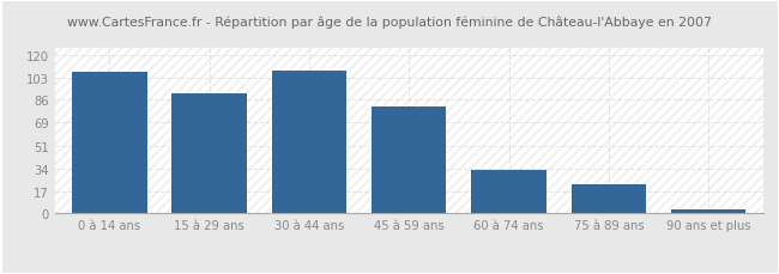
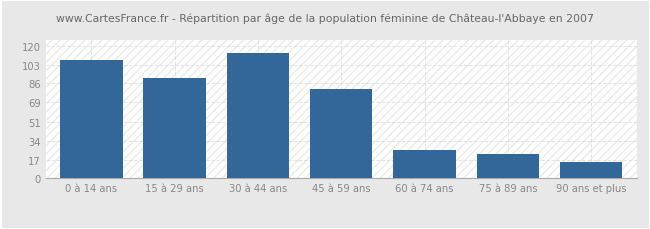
30 à 44 ans: 108 -> 114
60 à 74 ans: 33 -> 26
90 ans et plus: 3 -> 15
